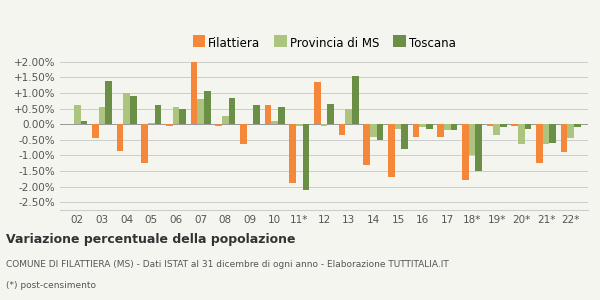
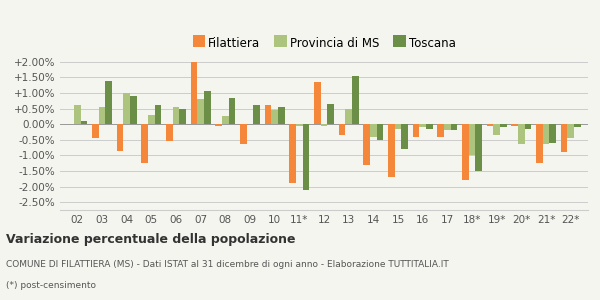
Provincia di MS/05: 0.05% -> 0.30%
Filattiera/06: -0.05% -> -0.55%
Provincia di MS/10: 0.10% -> 0.45%
